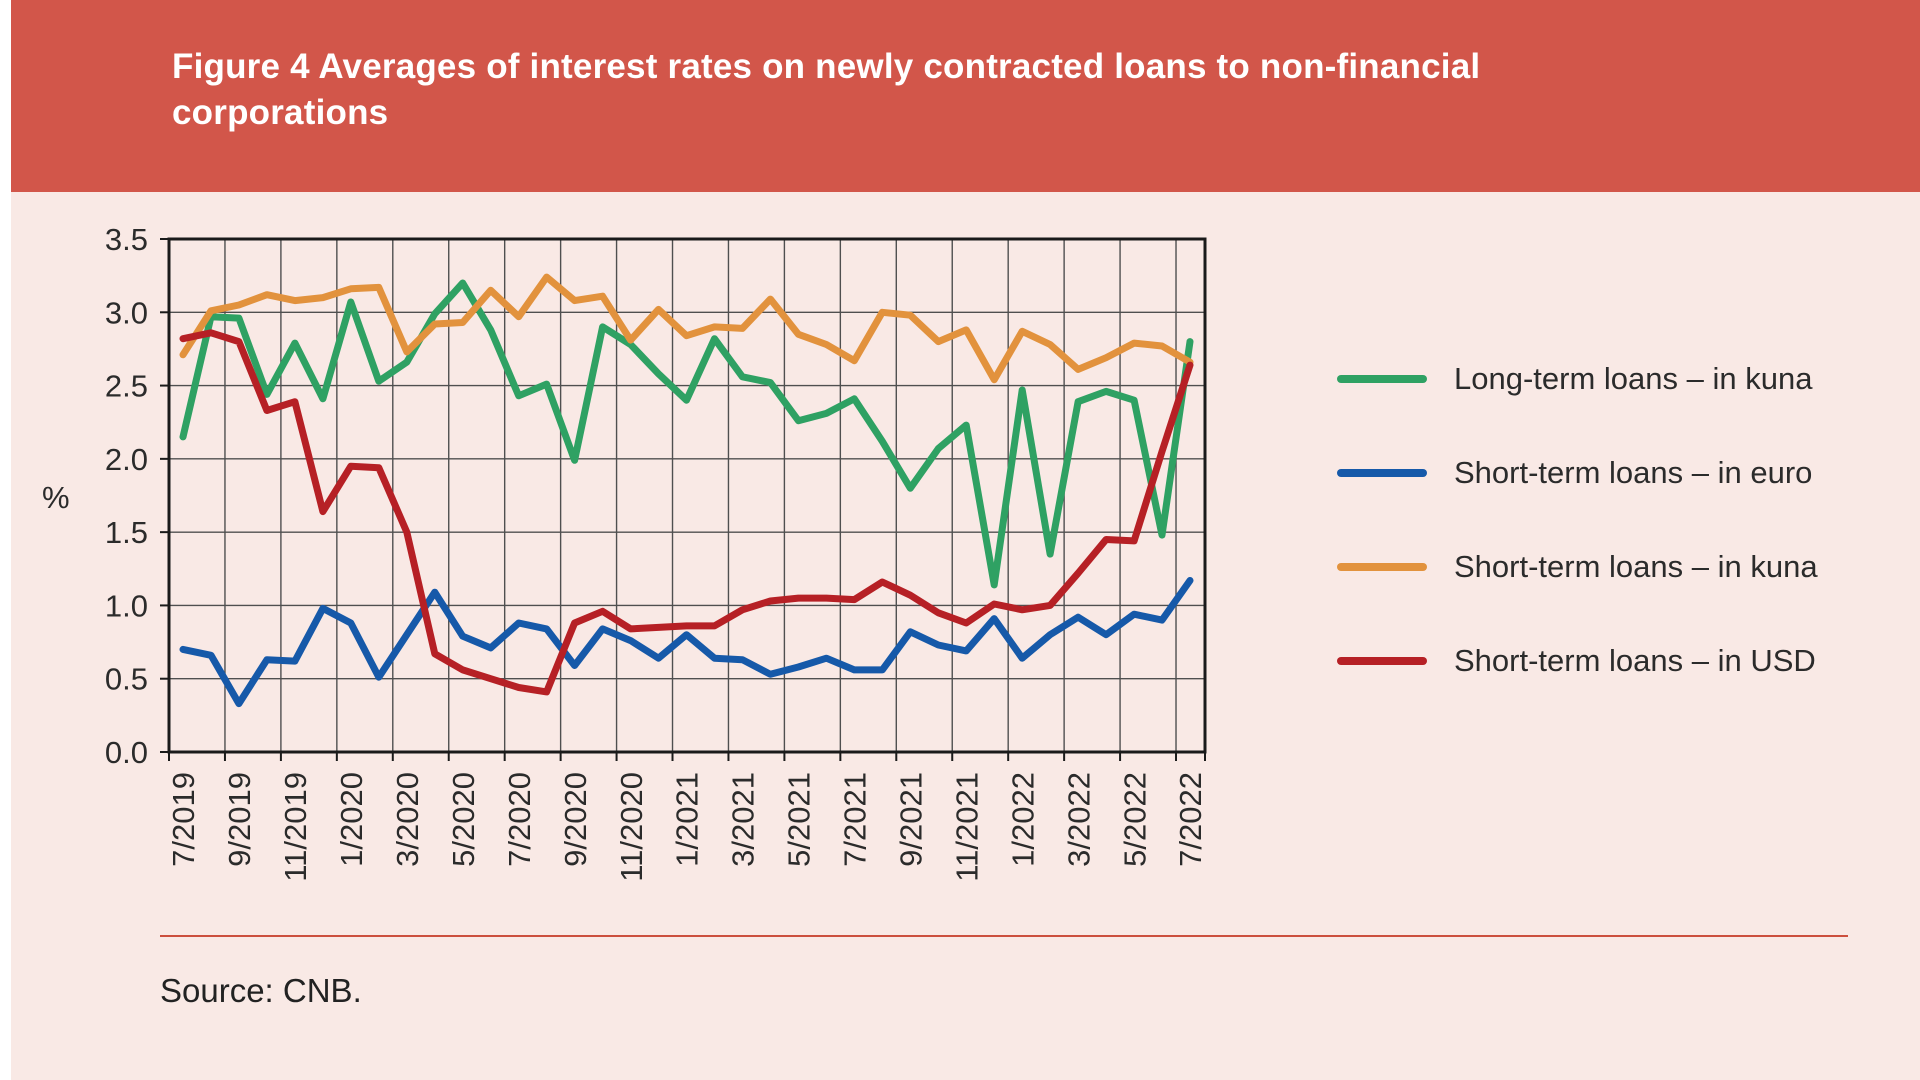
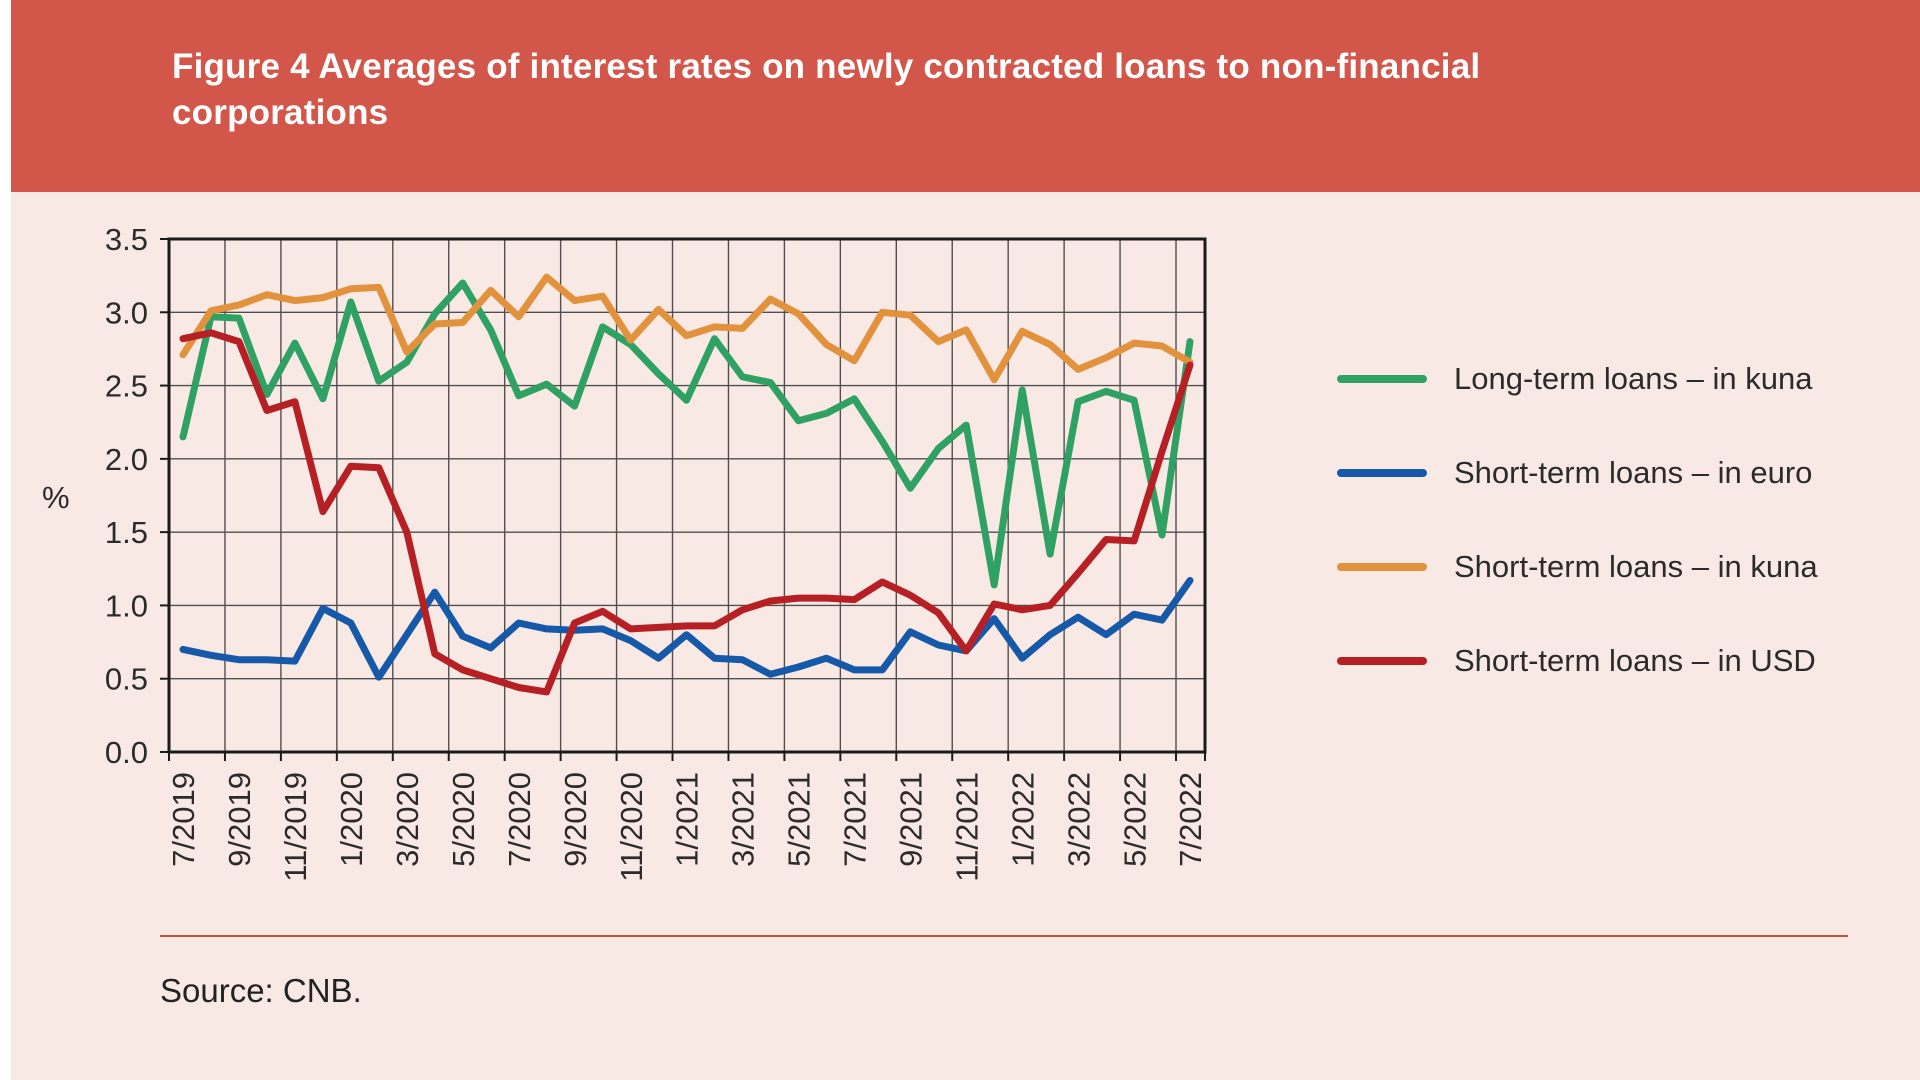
Short-term loans – in euro/9/2019: 0.33 -> 0.63
Long-term loans – in kuna/9/2020: 1.99 -> 2.36
Short-term loans – in euro/9/2020: 0.59 -> 0.83
Short-term loans – in kuna/5/2021: 2.85 -> 2.99
Short-term loans – in USD/11/2021: 0.88 -> 0.69
